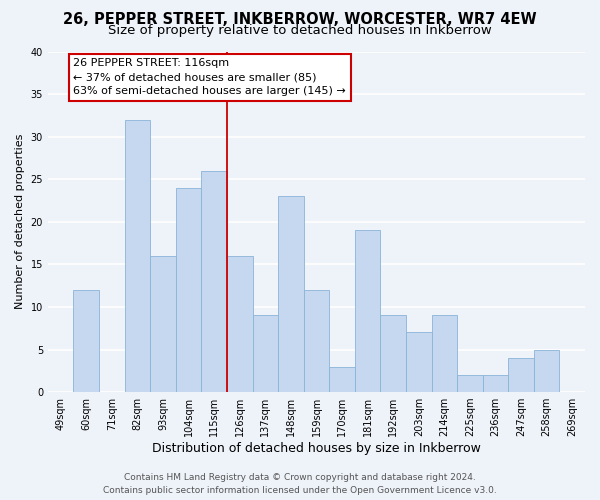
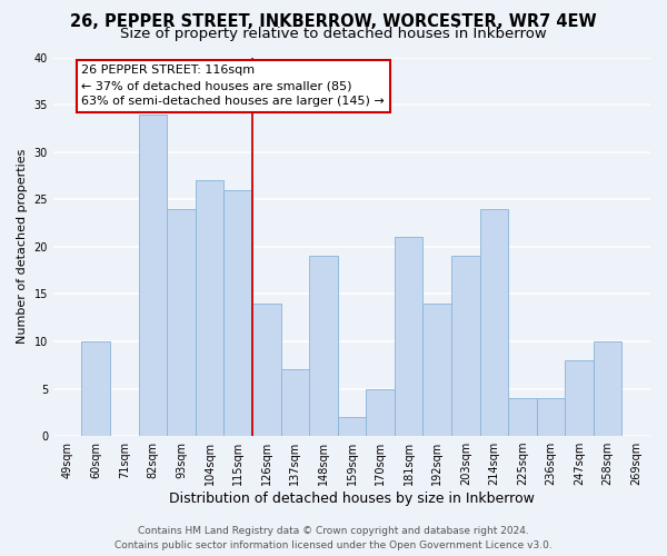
60sqm: 12 -> 10
82sqm: 32 -> 34
93sqm: 16 -> 24
104sqm: 24 -> 27
126sqm: 16 -> 14
137sqm: 9 -> 7
148sqm: 23 -> 19
159sqm: 12 -> 2
170sqm: 3 -> 5
181sqm: 19 -> 21
192sqm: 9 -> 14
203sqm: 7 -> 19
214sqm: 9 -> 24
225sqm: 2 -> 4
236sqm: 2 -> 4
247sqm: 4 -> 8
258sqm: 5 -> 10
